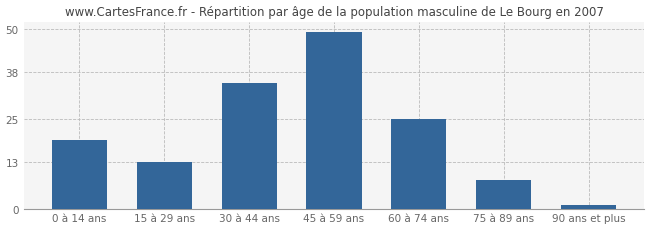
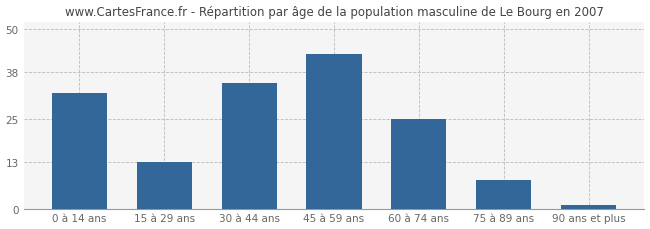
0 à 14 ans: 19 -> 32
45 à 59 ans: 49 -> 43
